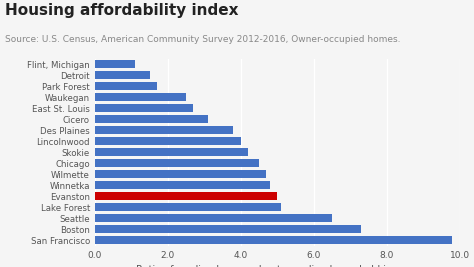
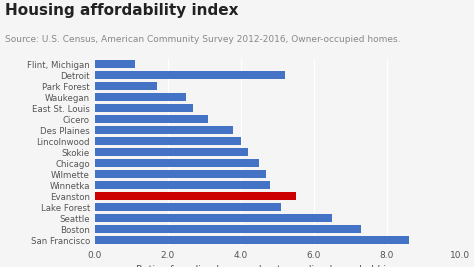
Detroit: 1.5 -> 5.2
Evanston: 5.0 -> 5.5
San Francisco: 9.8 -> 8.6
